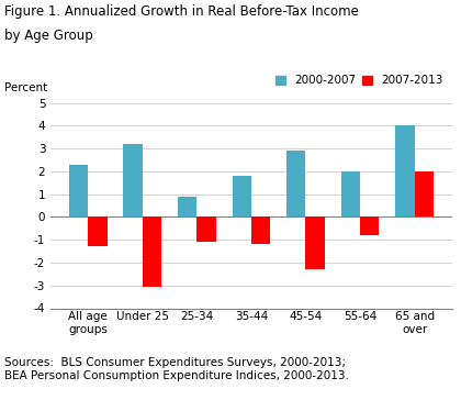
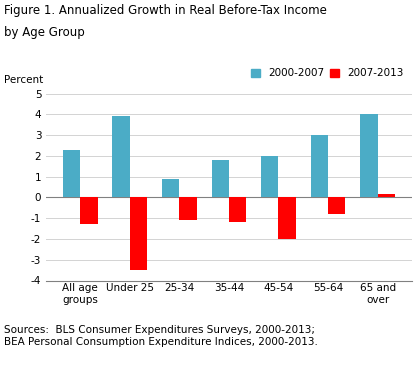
2000-2007/Under 25: 3.2 -> 3.9
2007-2013/Under 25: -3.05 -> -3.50
2000-2007/45-54: 2.9 -> 2.0
2007-2013/45-54: -2.30 -> -2.00
2000-2007/55-64: 2.0 -> 3.0
2007-2013/65 and over: 2.00 -> 0.15
